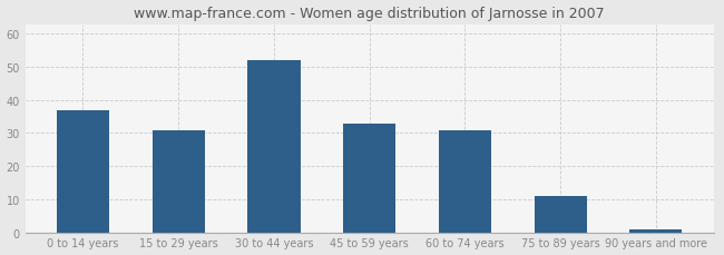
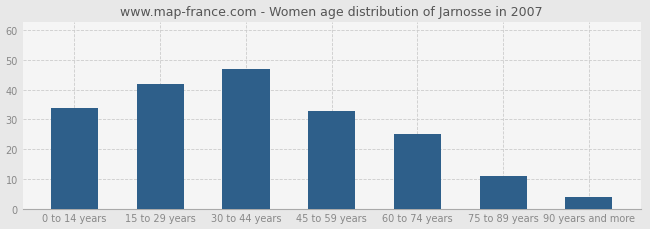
0 to 14 years: 37 -> 34
15 to 29 years: 31 -> 42
30 to 44 years: 52 -> 47
60 to 74 years: 31 -> 25
90 years and more: 1 -> 4
